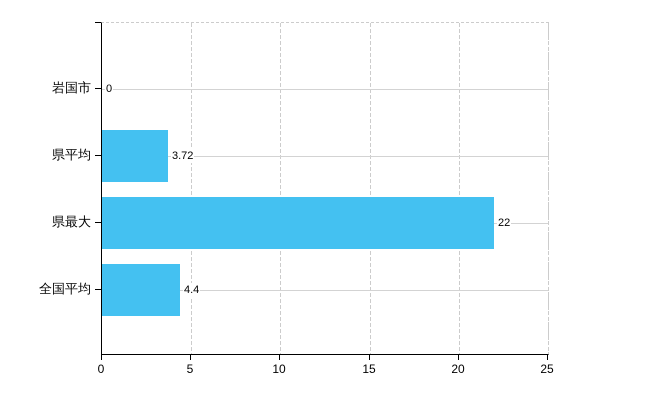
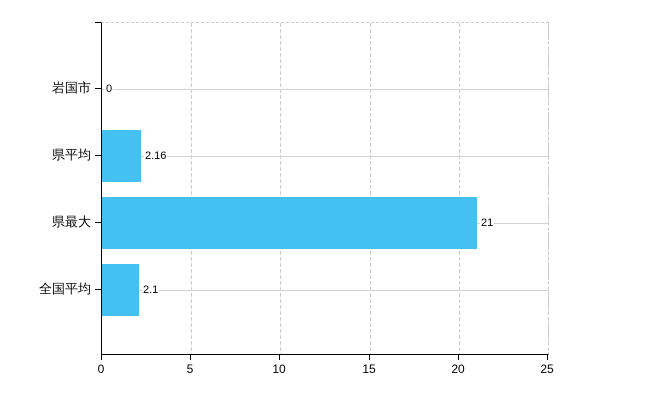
県平均: 3.72 -> 2.16
県最大: 22 -> 21
全国平均: 4.4 -> 2.1
